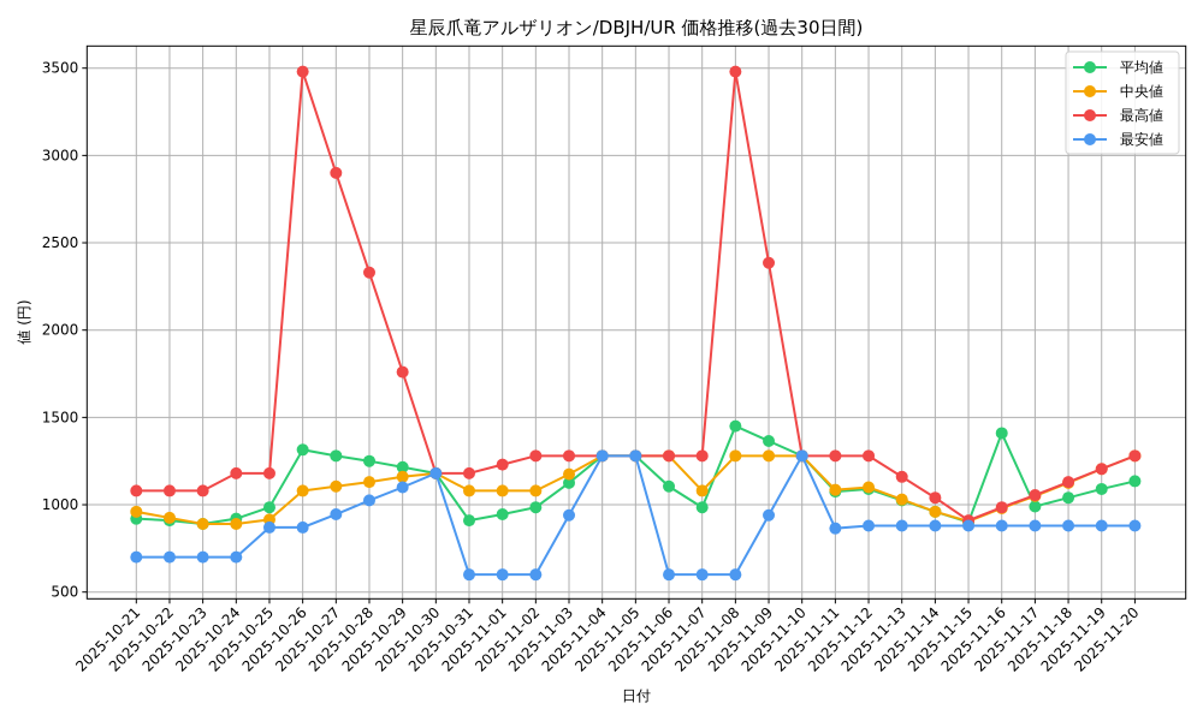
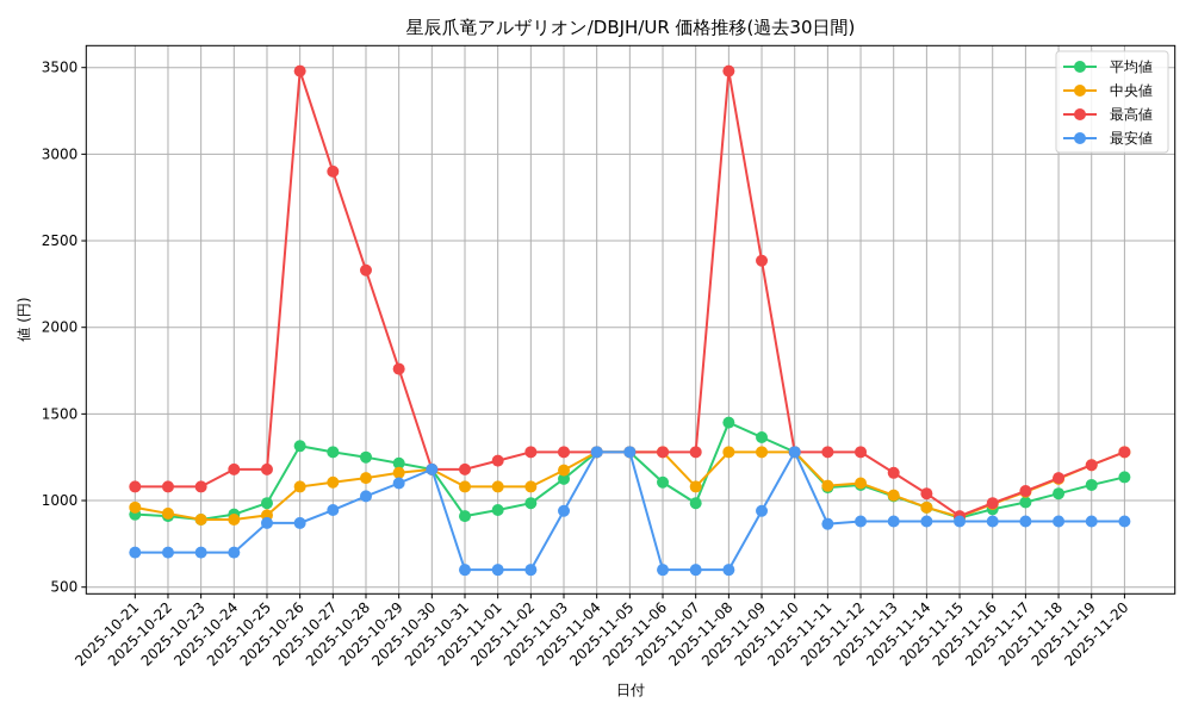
平均値/2025-11-16: 1410 -> 950
